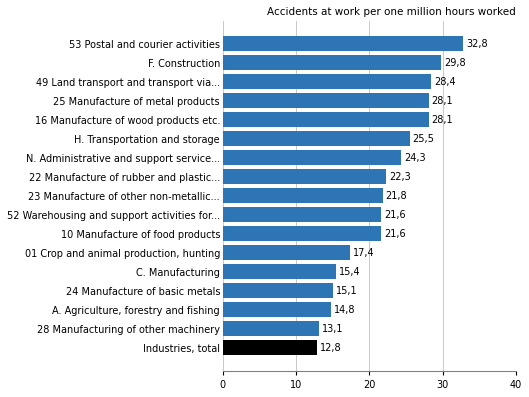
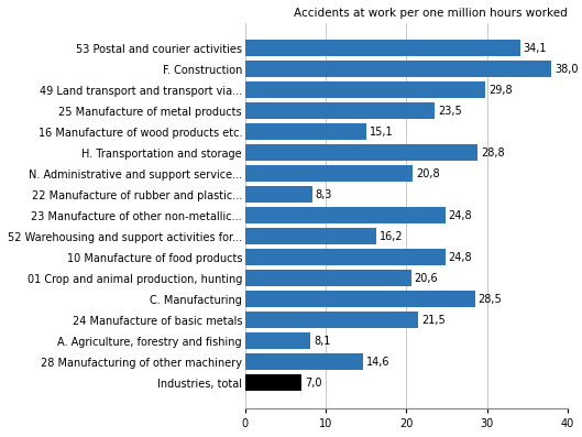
53 Postal and courier activities: 32,8 -> 34,1
F. Construction: 29,8 -> 38,0
49 Land transport and transport via...: 28,4 -> 29,8
25 Manufacture of metal products: 28,1 -> 23,5
16 Manufacture of wood products etc.: 28,1 -> 15,1
H. Transportation and storage: 25,5 -> 28,8
N. Administrative and support service...: 24,3 -> 20,8
22 Manufacture of rubber and plastic...: 22,3 -> 8,3
23 Manufacture of other non-metallic...: 21,8 -> 24,8
52 Warehousing and support activities for...: 21,6 -> 16,2
10 Manufacture of food products: 21,6 -> 24,8
01 Crop and animal production, hunting: 17,4 -> 20,6
C. Manufacturing: 15,4 -> 28,5
24 Manufacture of basic metals: 15,1 -> 21,5
A. Agriculture, forestry and fishing: 14,8 -> 8,1
28 Manufacturing of other machinery: 13,1 -> 14,6
Industries, total: 12,8 -> 7,0
